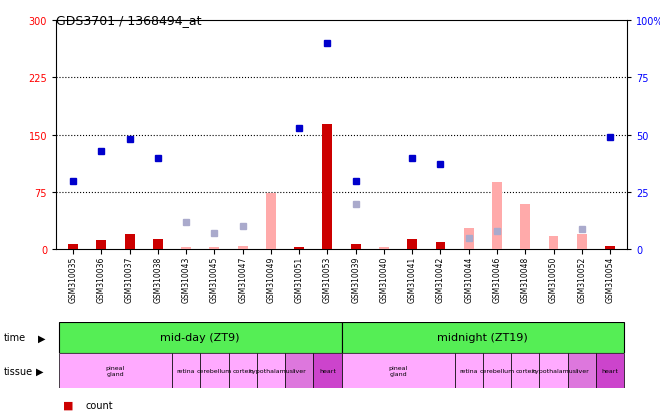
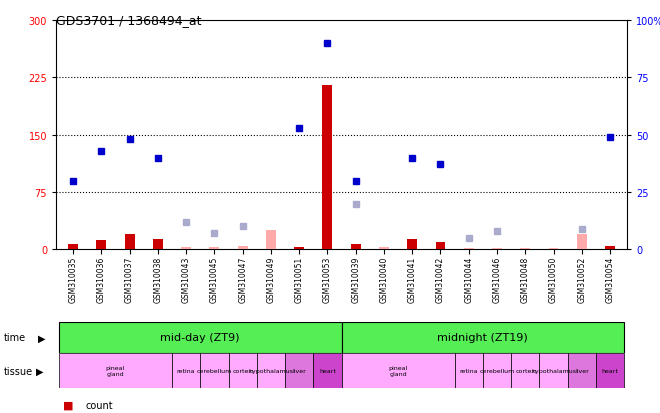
GSM310049: 74 -> 25
GSM310053: 164 -> 215
GSM310044: 28 -> 2
GSM310046: 88 -> 2
GSM310048: 60 -> 2
GSM310050: 18 -> 2
